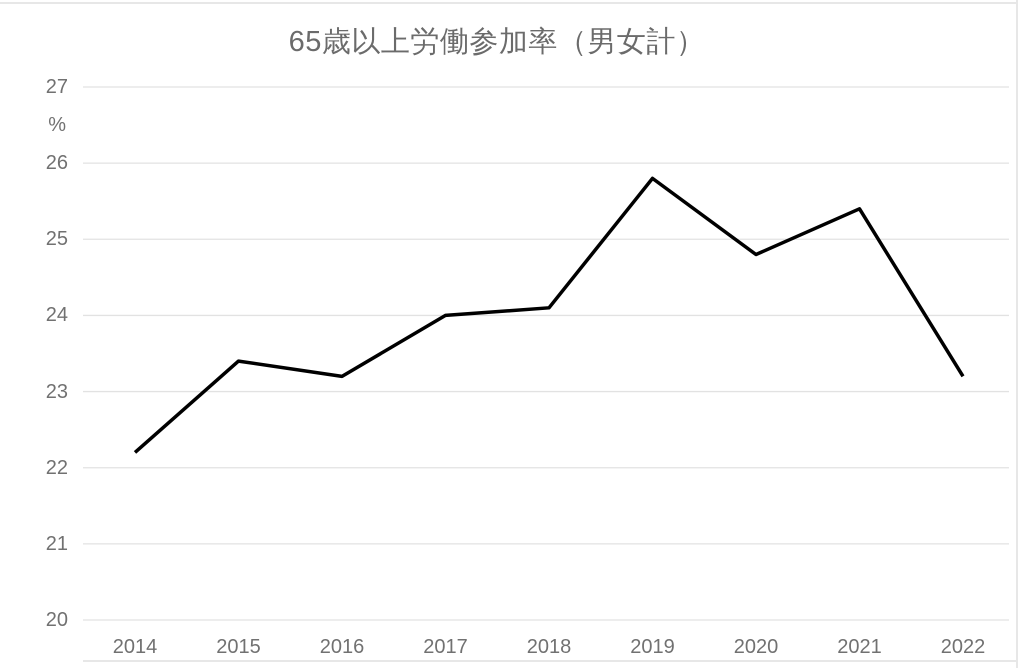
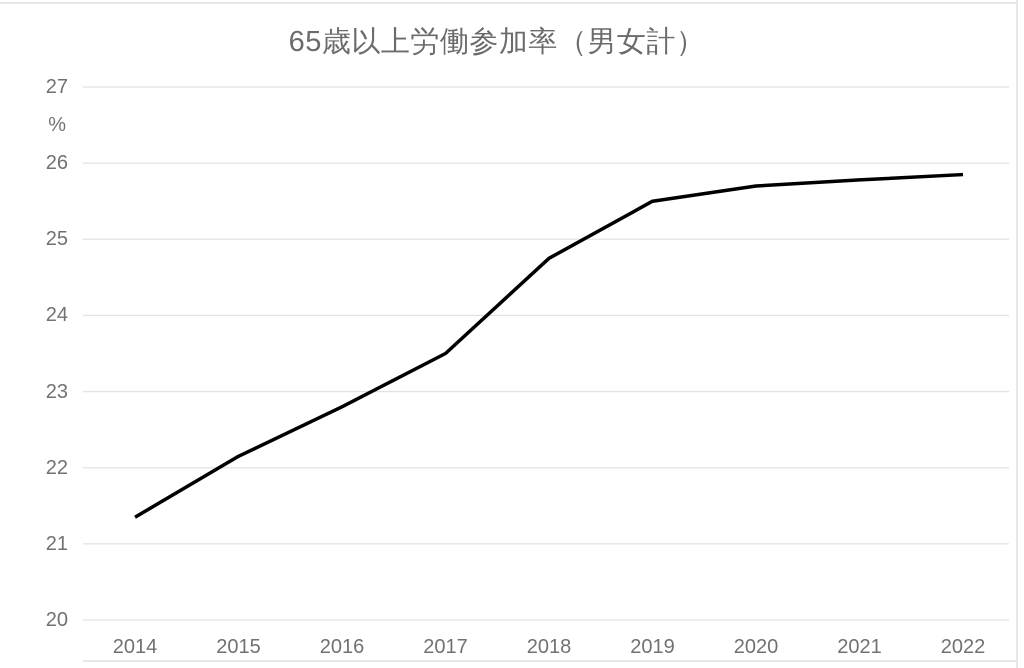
2014: 22.2 -> 21.4
2015: 23.4 -> 22.1
2016: 23.2 -> 22.8
2017: 24.0 -> 23.5
2018: 24.1 -> 24.8
2019: 25.8 -> 25.5
2020: 24.8 -> 25.7
2021: 25.4 -> 25.8
2022: 23.2 -> 25.9
